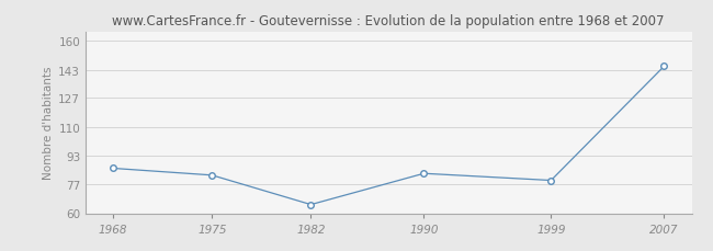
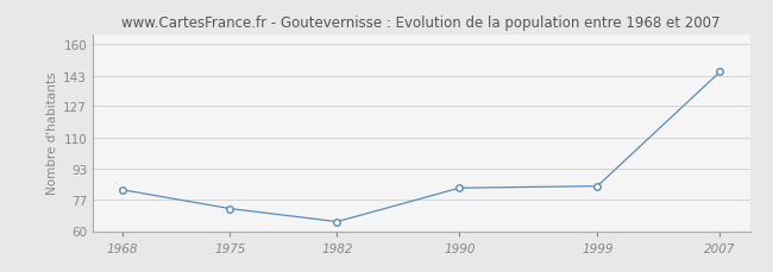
1968: 86 -> 82
1975: 82 -> 72
1999: 79 -> 84
